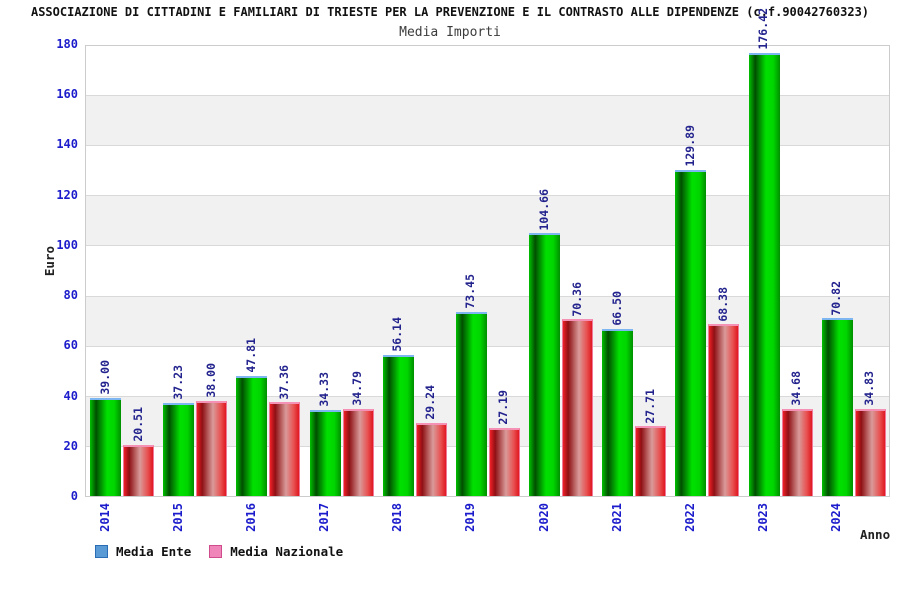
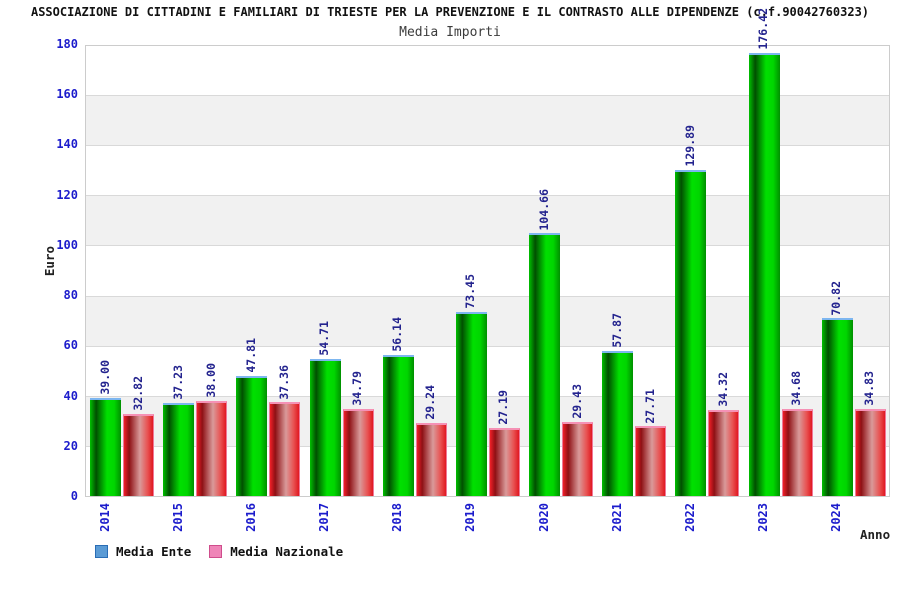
Media Nazionale/2014: 20.51 -> 32.82
Media Ente/2017: 34.33 -> 54.71
Media Nazionale/2020: 70.36 -> 29.43
Media Ente/2021: 66.50 -> 57.87
Media Nazionale/2022: 68.38 -> 34.32
